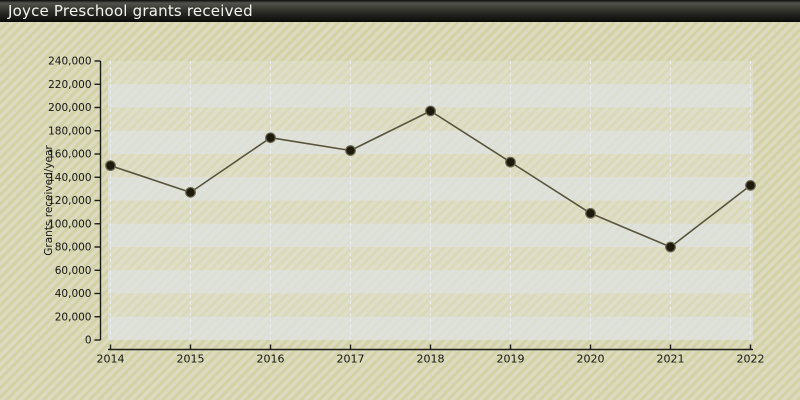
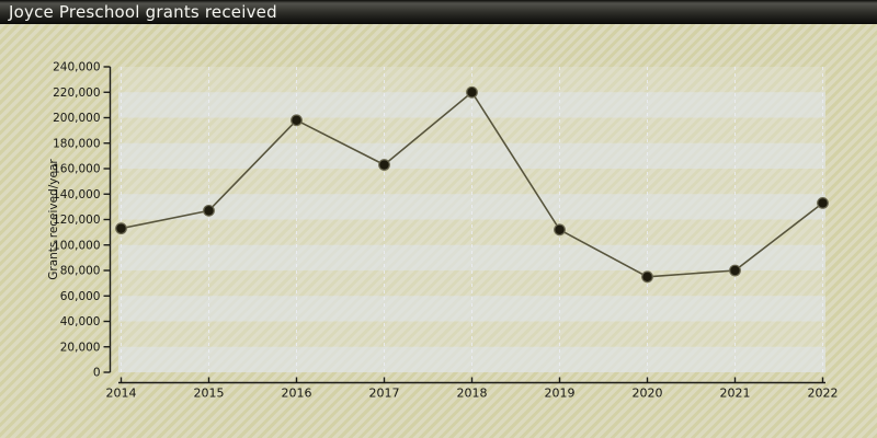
2014: 150000 -> 113000
2016: 174000 -> 198000
2018: 197000 -> 220000
2019: 153000 -> 112000
2020: 109000 -> 75000
